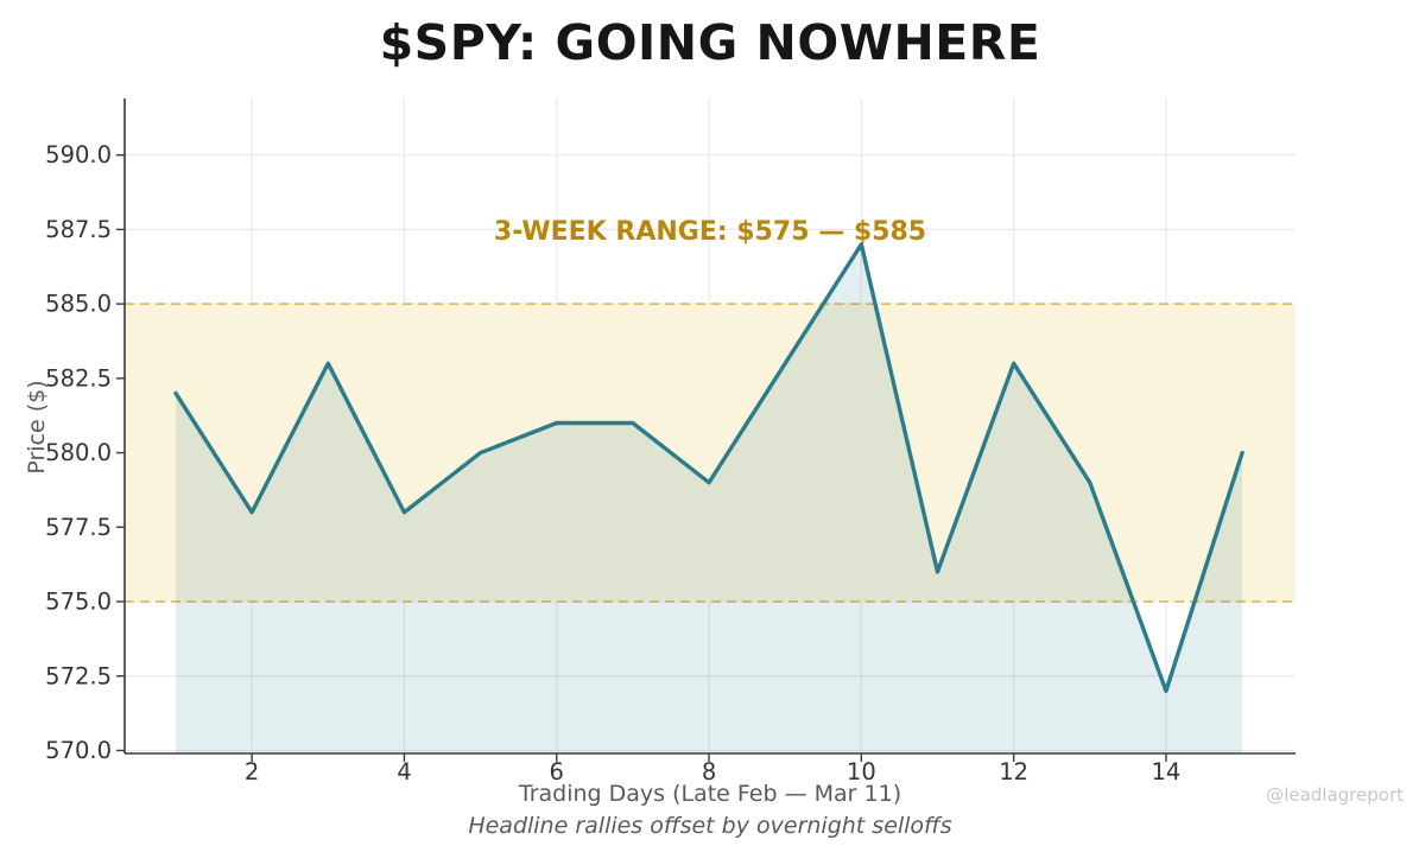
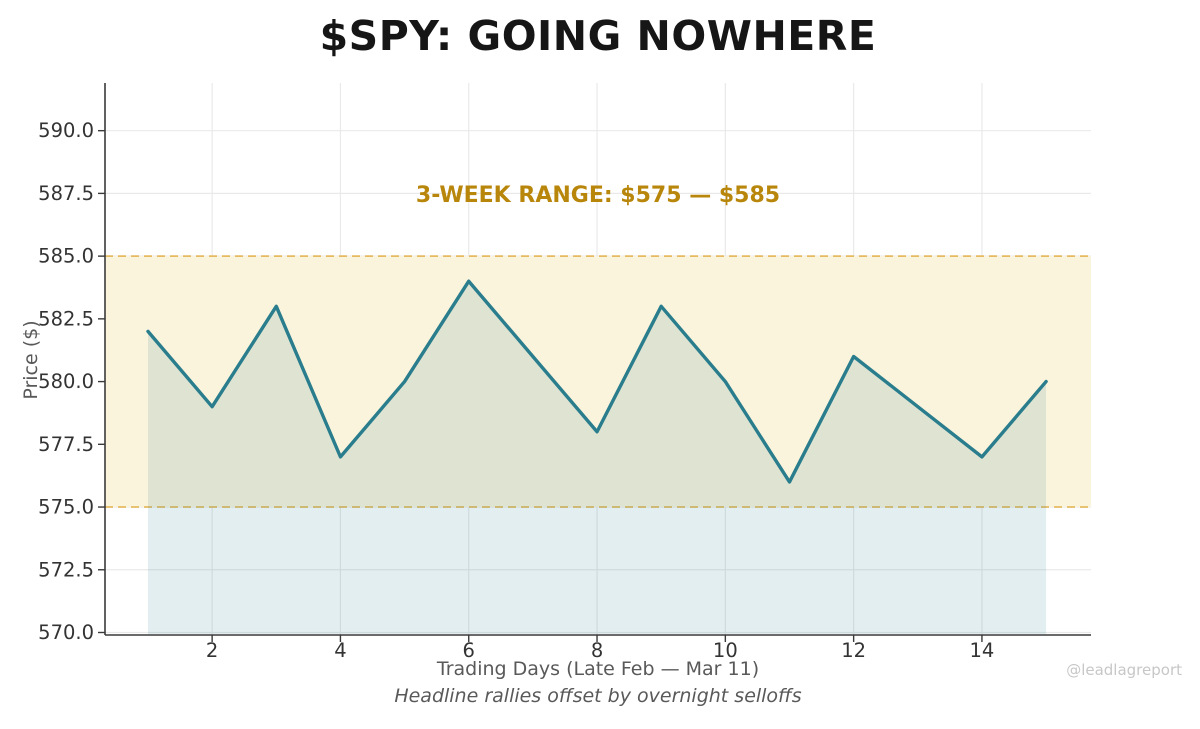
2: 578 -> 579
4: 578 -> 577
6: 581 -> 584
8: 579 -> 578
10: 587 -> 580
12: 583 -> 581
14: 572 -> 577
